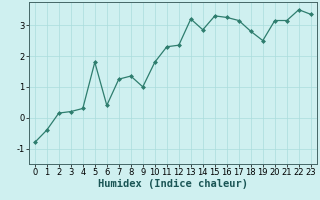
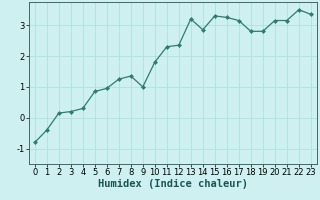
5: 1.80 -> 0.85
6: 0.40 -> 0.95
19: 2.50 -> 2.80
